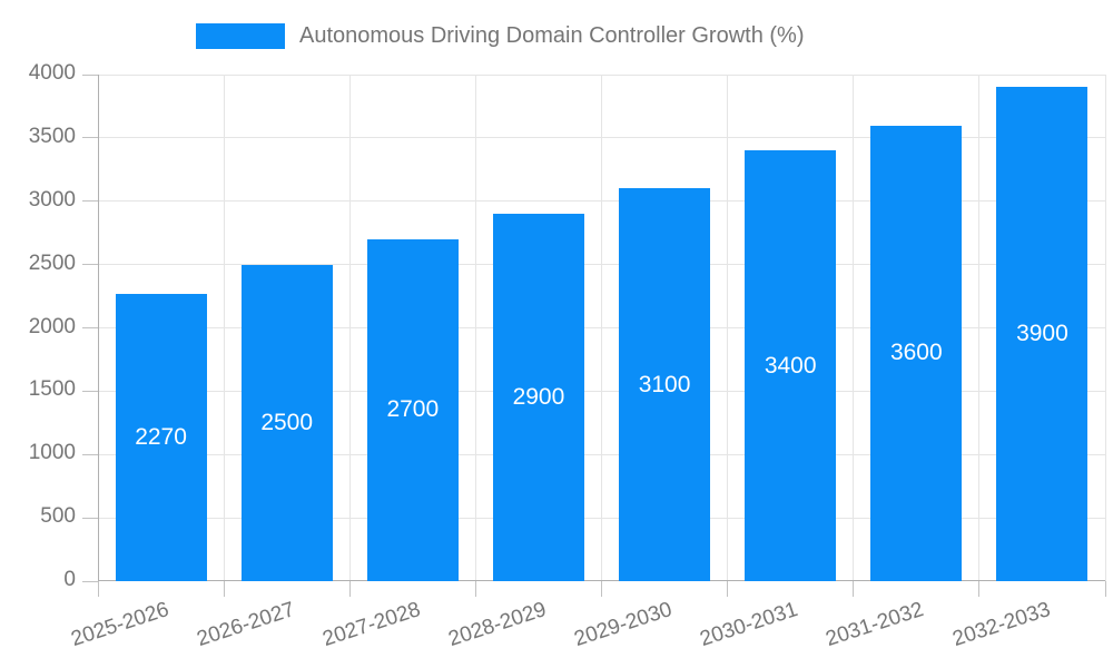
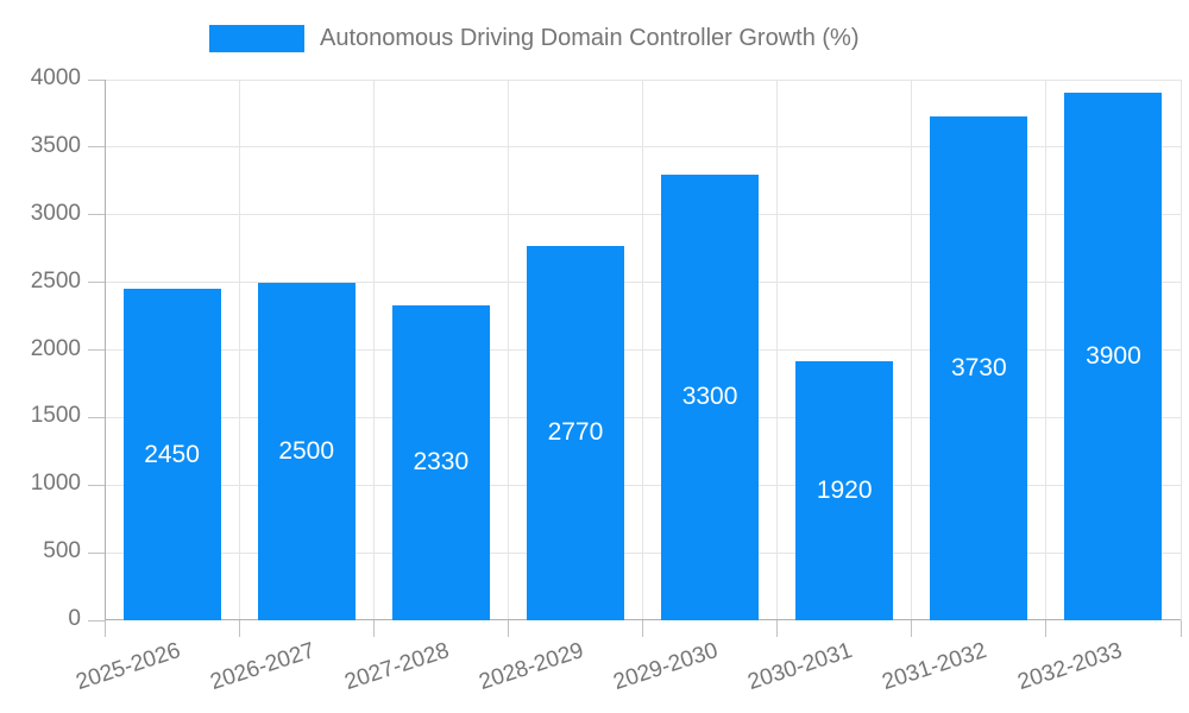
2025-2026: 2270 -> 2450
2027-2028: 2700 -> 2330
2028-2029: 2900 -> 2770
2029-2030: 3100 -> 3300
2030-2031: 3400 -> 1920
2031-2032: 3600 -> 3730
